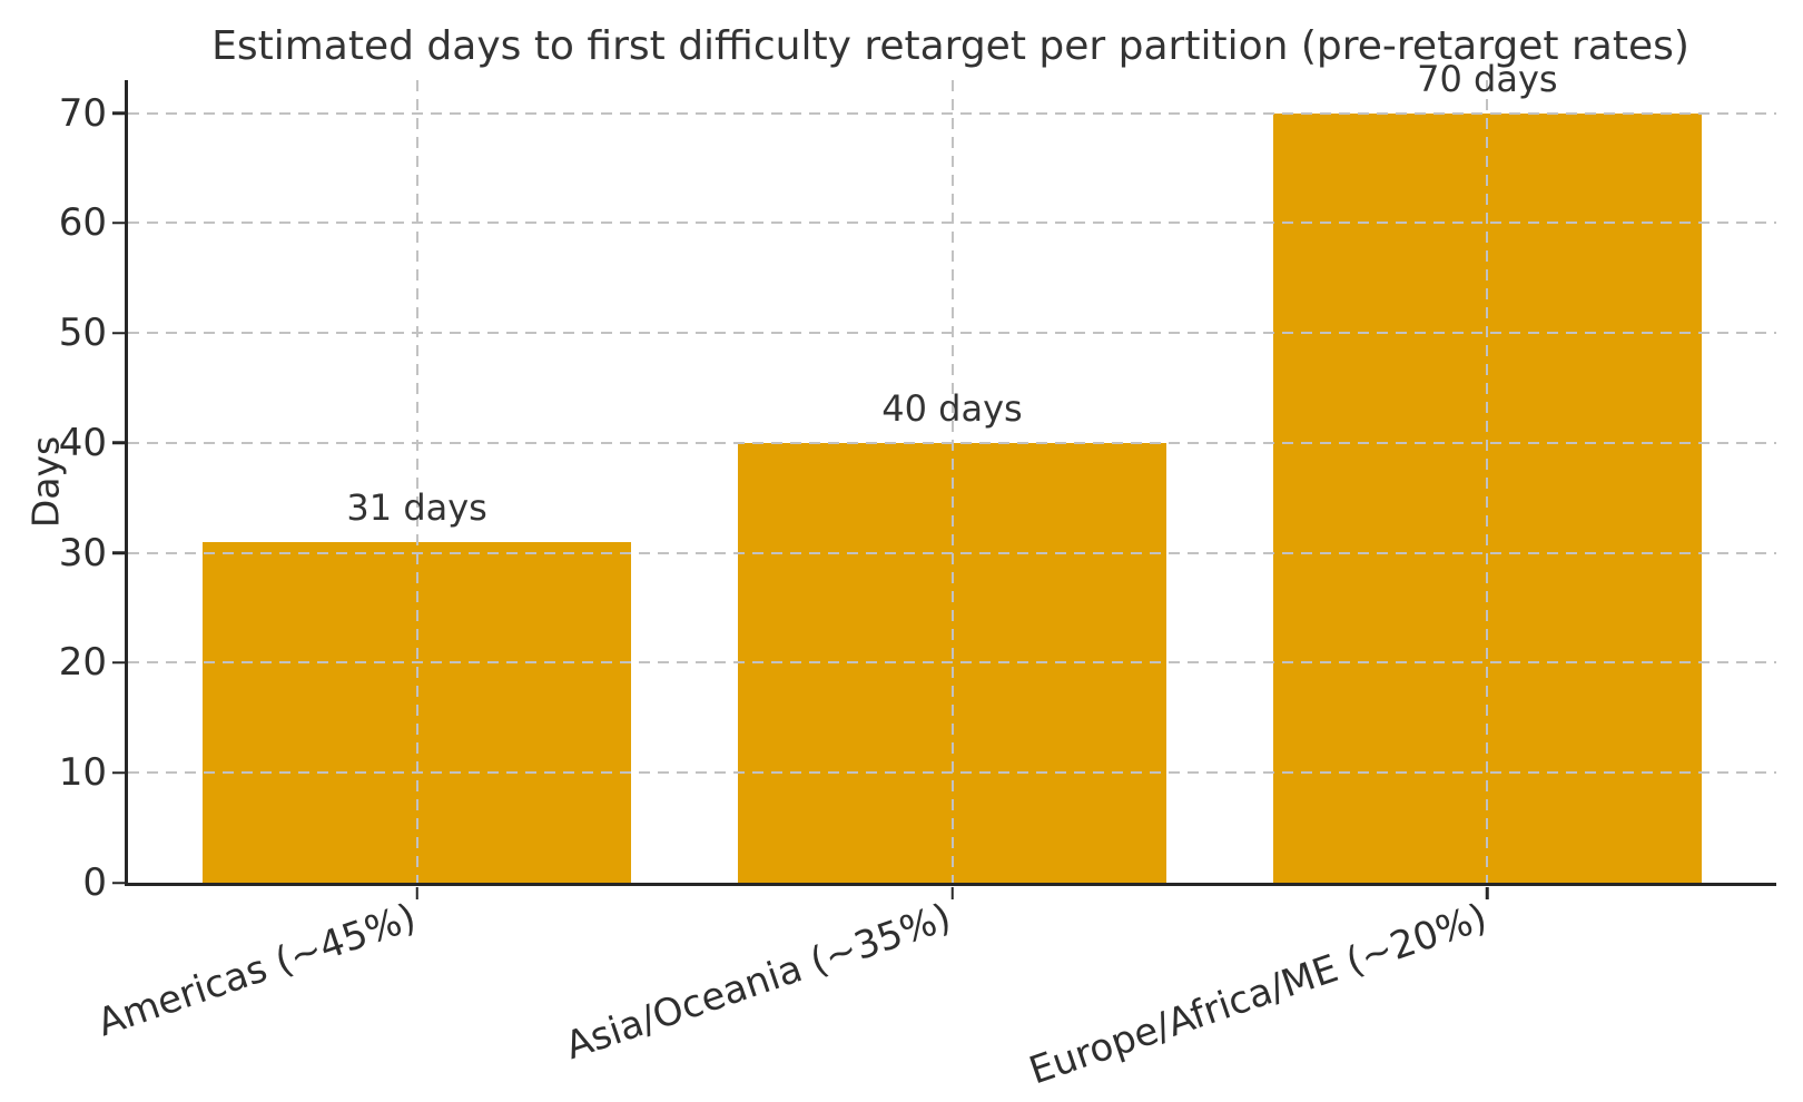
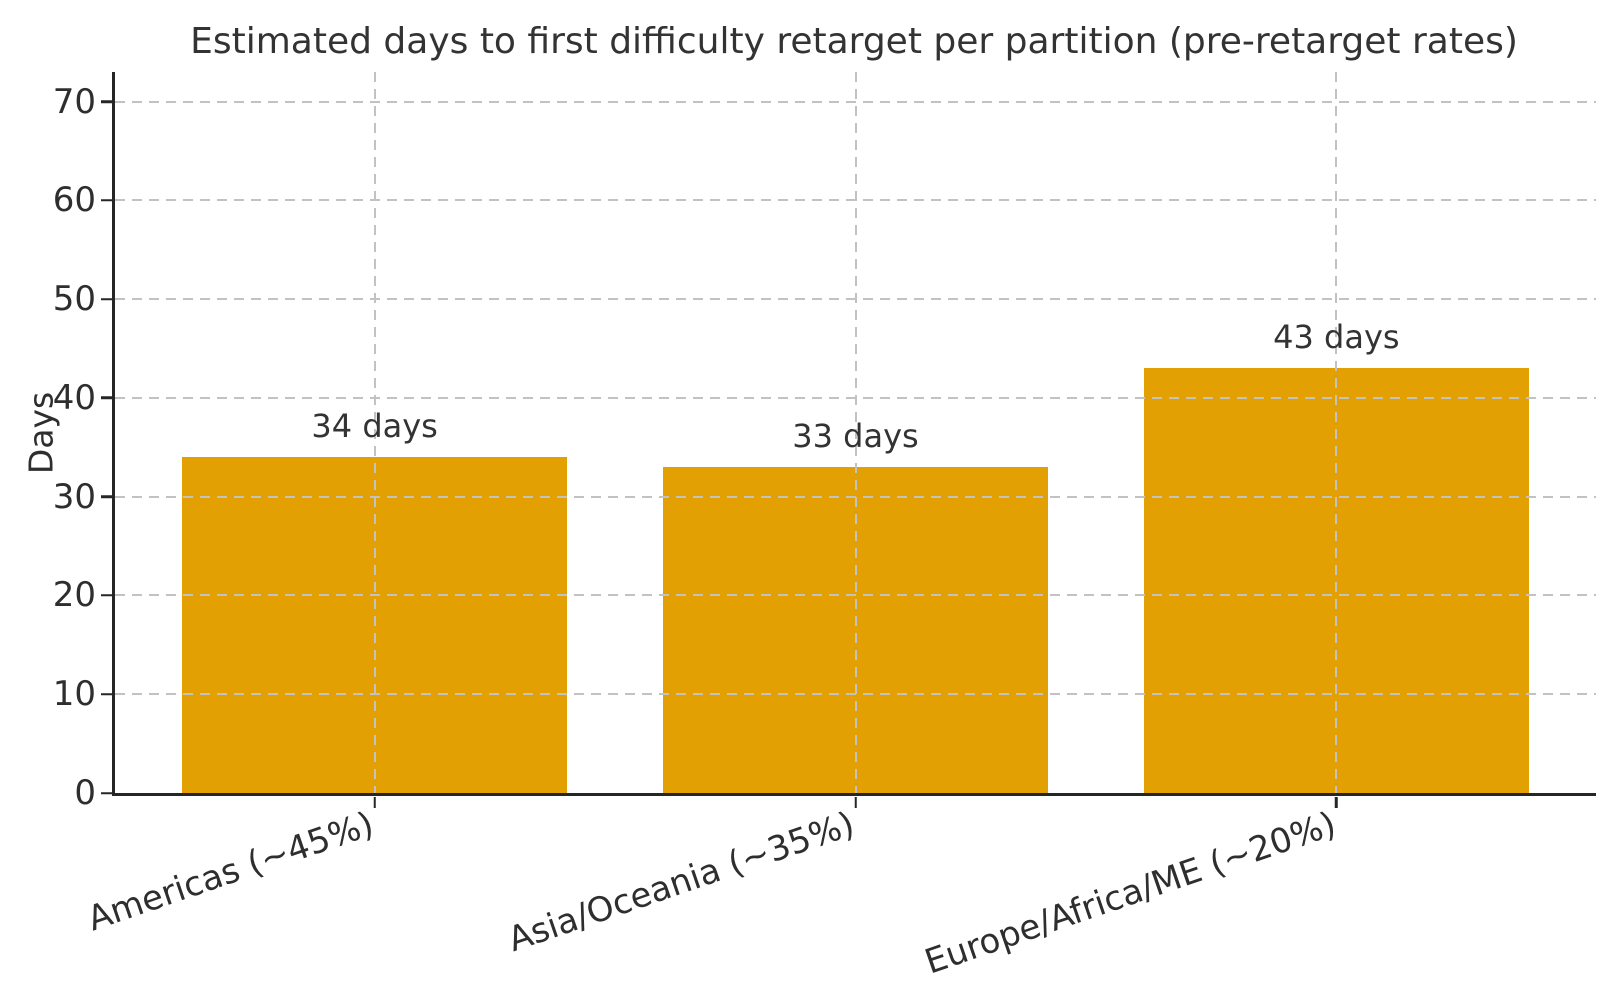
Americas (~45%): 31 -> 34
Asia/Oceania (~35%): 40 -> 33
Europe/Africa/ME (~20%): 70 -> 43
